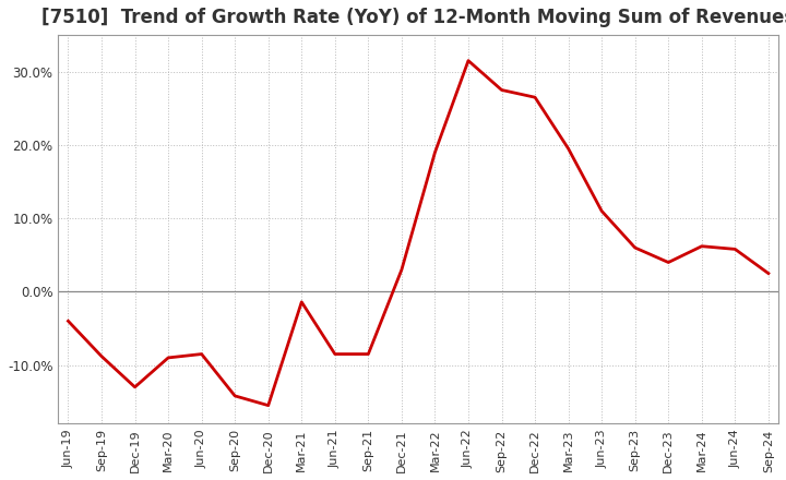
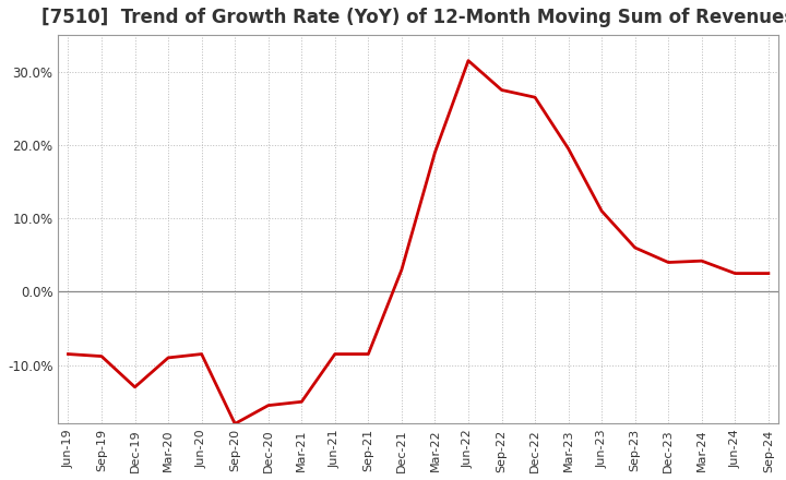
Jun-19: -4.0% -> -8.5%
Sep-20: -14.2% -> -18.0%
Mar-21: -1.4% -> -15.0%
Mar-24: 6.2% -> 4.2%
Jun-24: 5.8% -> 2.5%
